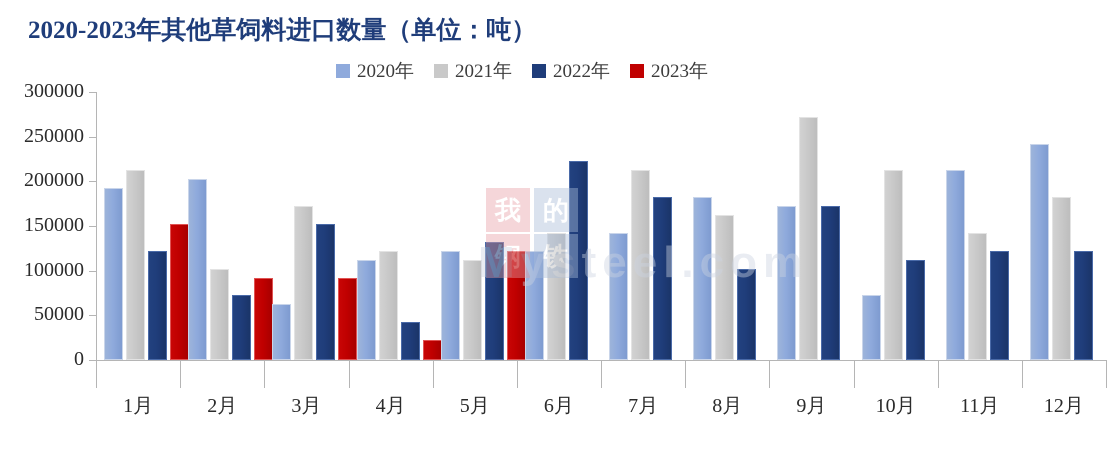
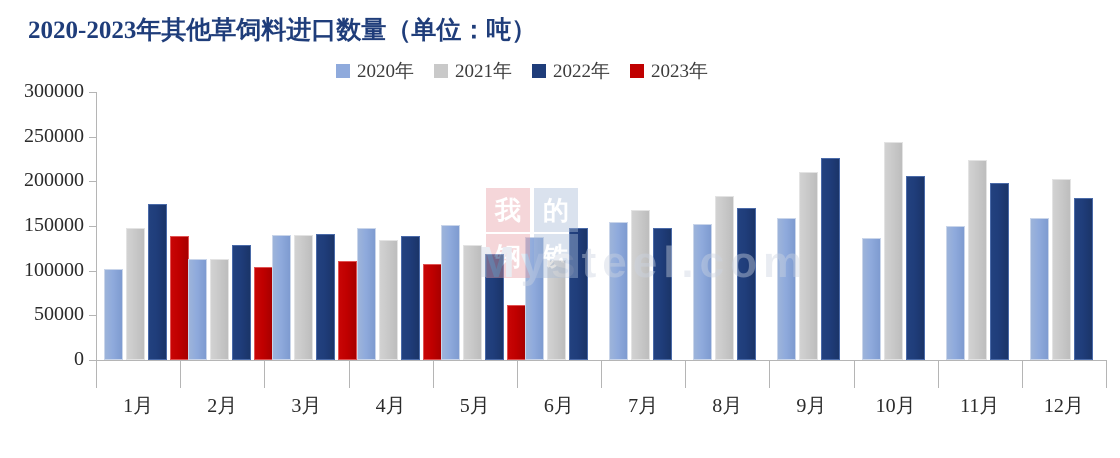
2020年/1月: 190000 -> 100000
2021年/1月: 210000 -> 150000
2022年/1月: 120000 -> 170000
2023年/1月: 150000 -> 140000
2020年/2月: 200000 -> 110000
2021年/2月: 100000 -> 110000
2022年/2月: 70000 -> 130000
2023年/2月: 90000 -> 100000
2020年/3月: 60000 -> 140000
2021年/3月: 170000 -> 140000
2022年/3月: 150000 -> 140000
2023年/3月: 90000 -> 110000
2020年/4月: 110000 -> 150000
2021年/4月: 120000 -> 130000
2022年/4月: 40000 -> 140000
2023年/4月: 20000 -> 100000
2020年/5月: 120000 -> 150000
2021年/5月: 110000 -> 130000
2022年/5月: 130000 -> 120000
2023年/5月: 120000 -> 60000
2020年/6月: 120000 -> 140000
2021年/6月: 140000 -> 110000
2022年/6月: 220000 -> 150000
2020年/7月: 140000 -> 150000
2021年/7月: 210000 -> 170000
2022年/7月: 180000 -> 150000
2020年/8月: 180000 -> 150000
2021年/8月: 160000 -> 180000
2022年/8月: 100000 -> 170000
2020年/9月: 170000 -> 160000
2021年/9月: 270000 -> 210000
2022年/9月: 170000 -> 220000
2020年/10月: 70000 -> 130000
2021年/10月: 210000 -> 240000
2022年/10月: 110000 -> 200000
2020年/11月: 210000 -> 150000
2021年/11月: 140000 -> 220000
2022年/11月: 120000 -> 200000
2020年/12月: 240000 -> 160000
2021年/12月: 180000 -> 200000
2022年/12月: 120000 -> 180000
